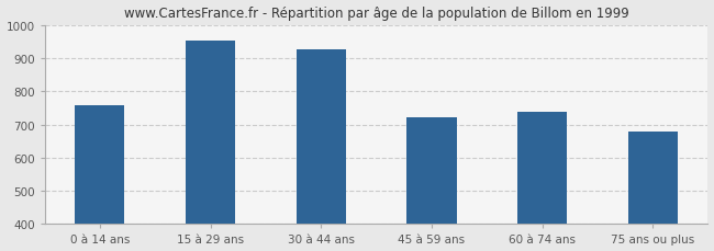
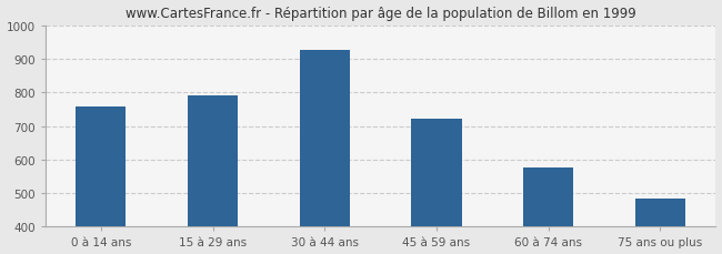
15 à 29 ans: 955 -> 791
60 à 74 ans: 740 -> 575
75 ans ou plus: 680 -> 484
